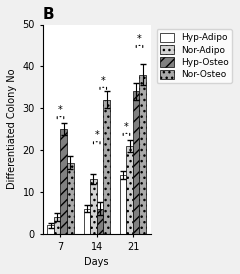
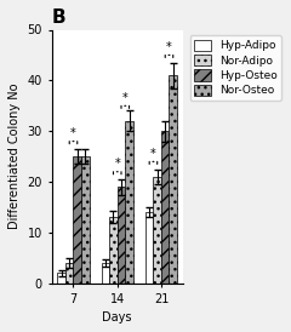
Nor-Osteo/7: 17 -> 25
Hyp-Adipo/14: 6 -> 4
Hyp-Osteo/14: 6 -> 19
Hyp-Osteo/21: 34 -> 30
Nor-Osteo/21: 38 -> 41
